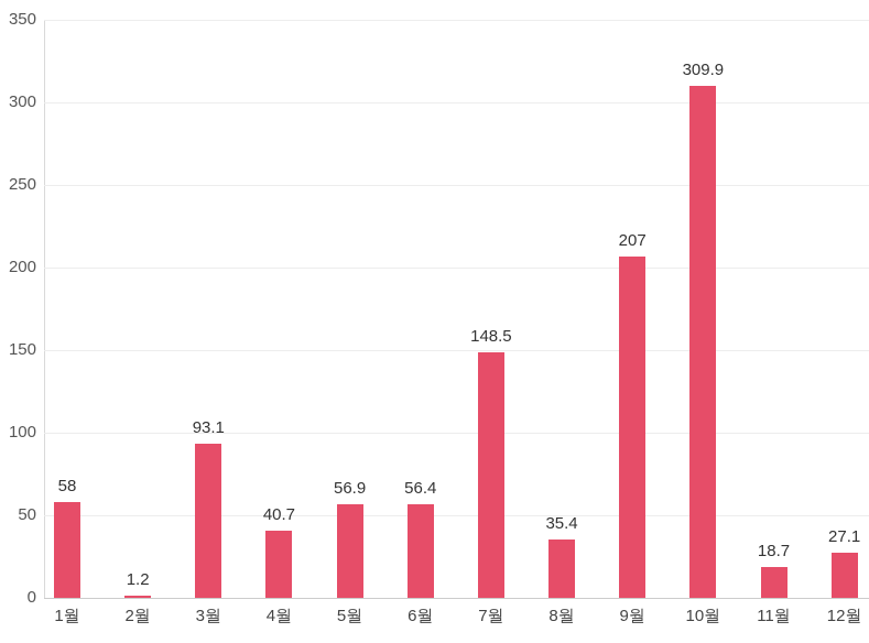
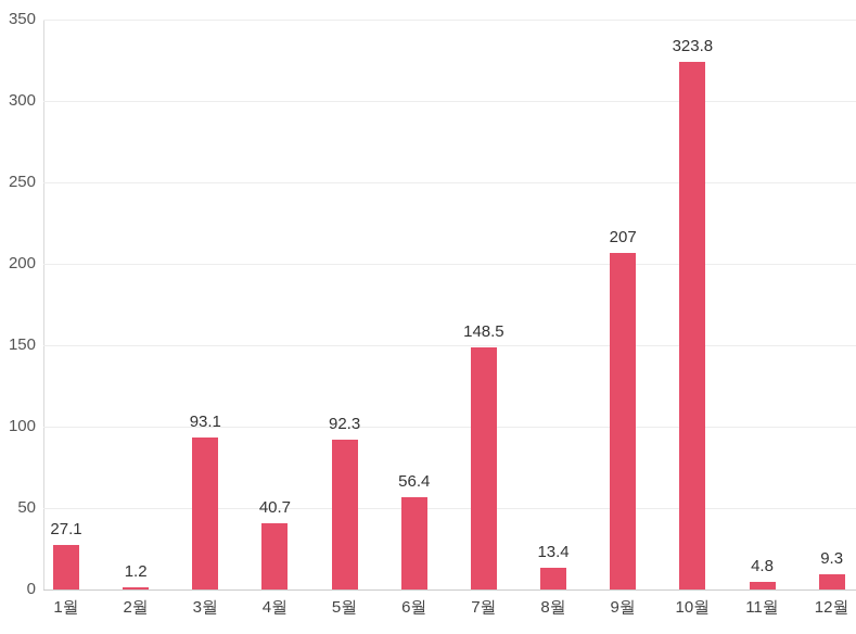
1월: 58 -> 27.1
5월: 56.9 -> 92.3
8월: 35.4 -> 13.4
10월: 309.9 -> 323.8
11월: 18.7 -> 4.8
12월: 27.1 -> 9.3
